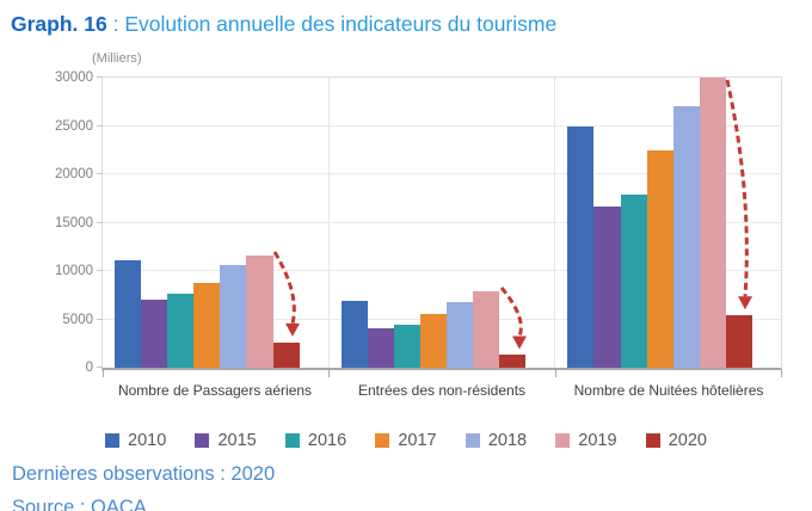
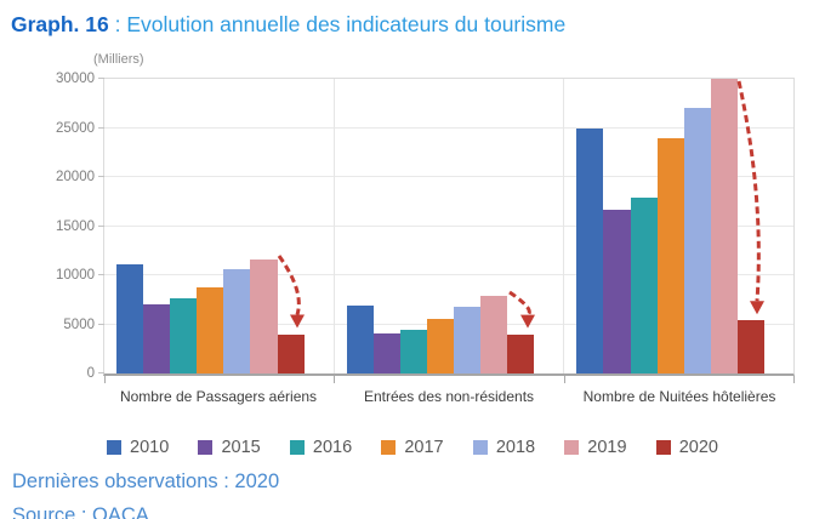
2020/Nombre de Passagers aériens: 3000 -> 4000
2020/Entrées des non-résidents: 1000 -> 4000
2017/Nombre de Nuitées hôtelières: 22000 -> 24000
